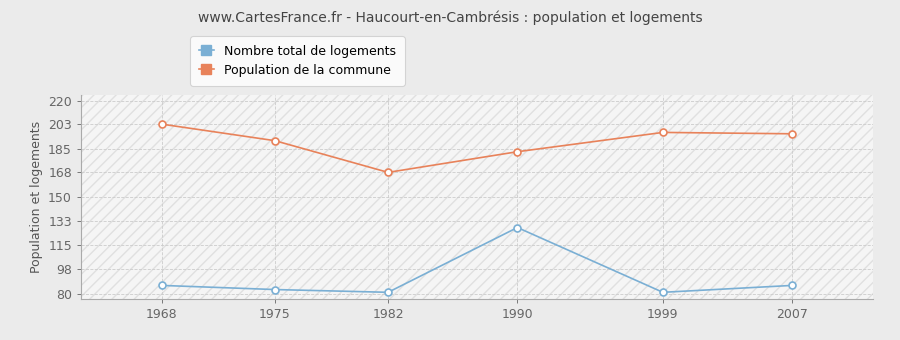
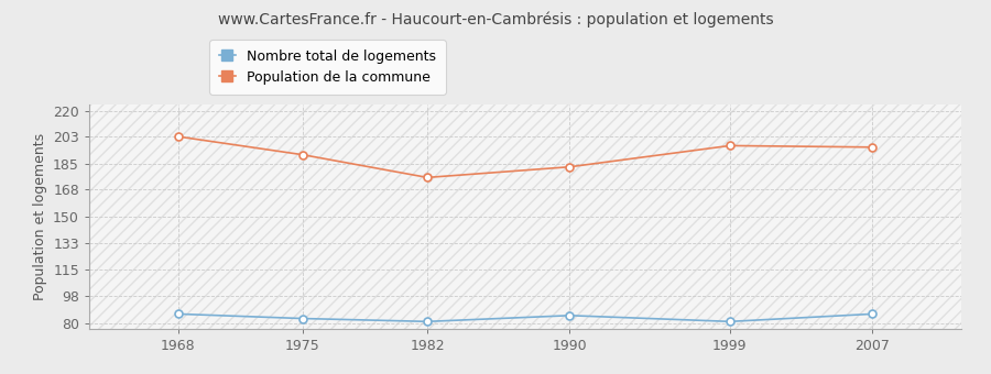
Population de la commune/1982: 168 -> 176
Nombre total de logements/1990: 128 -> 85
